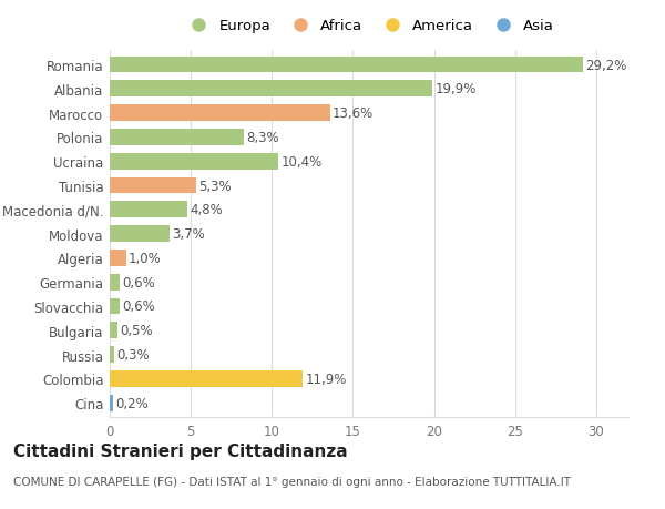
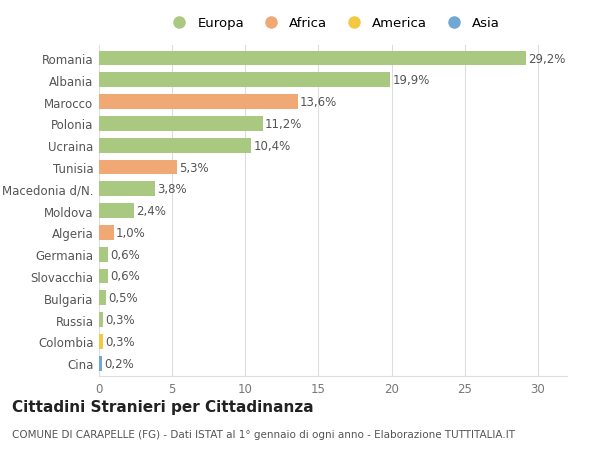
Polonia: 8,3% -> 11,2%
Macedonia d/N.: 4,8% -> 3,8%
Moldova: 3,7% -> 2,4%
Colombia: 11,9% -> 0,3%
